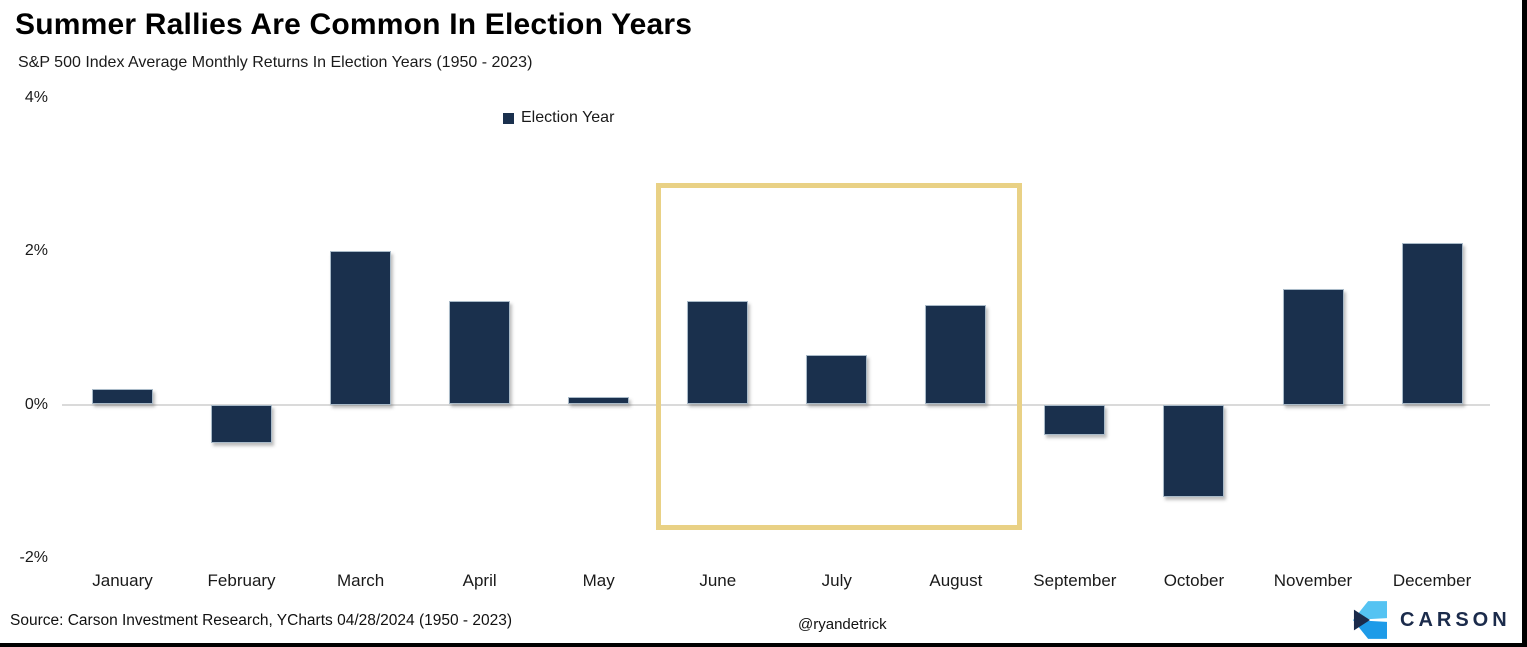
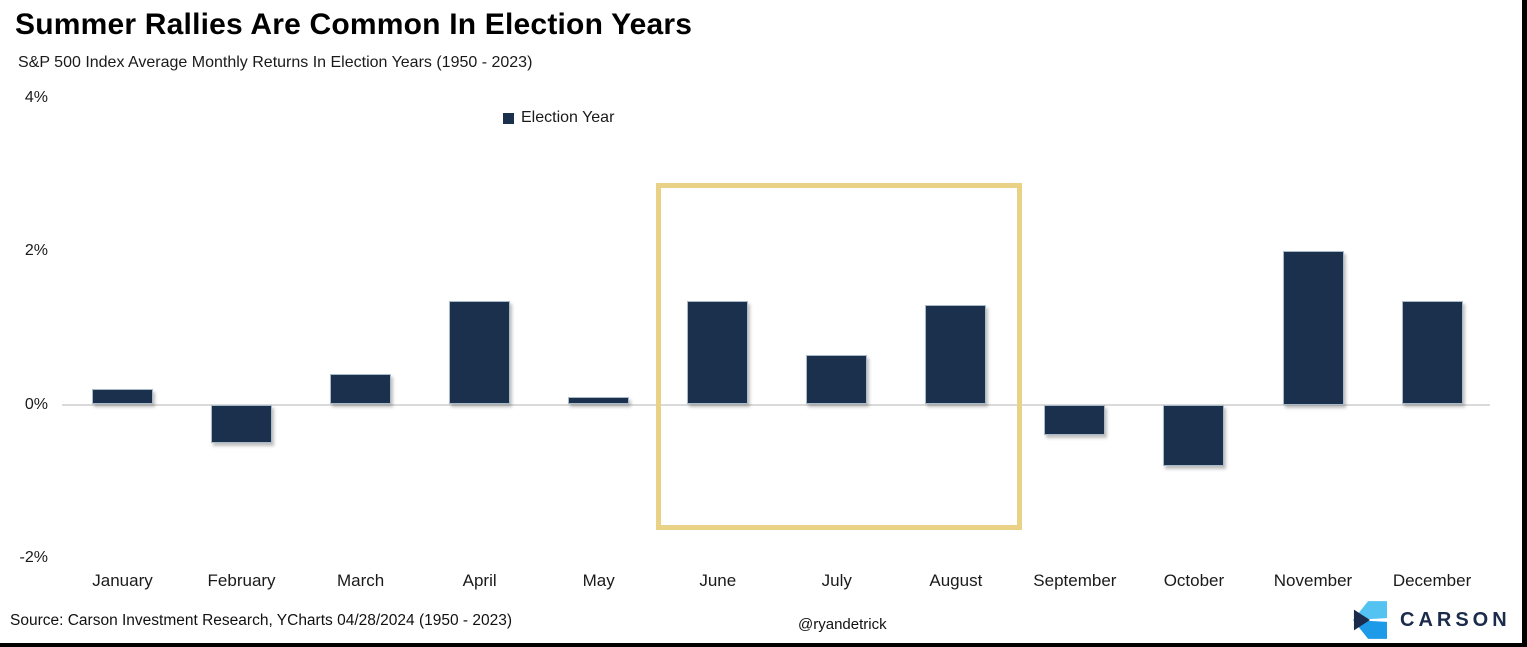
March: 2.0% -> 0.4%
October: -1.2% -> -0.8%
November: 1.5% -> 2.0%
December: 2.1% -> 1.4%
